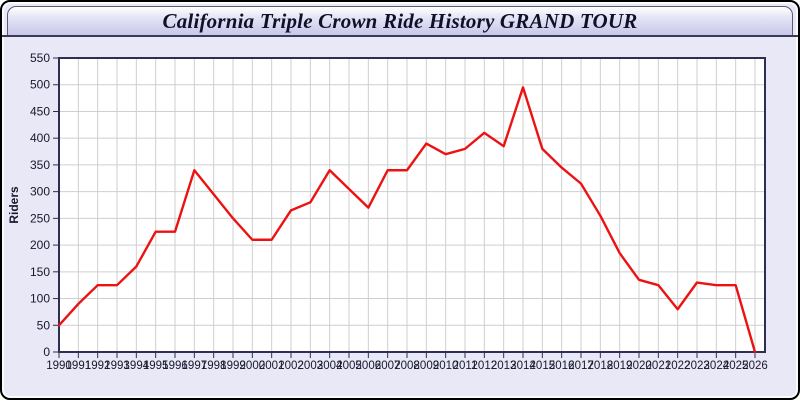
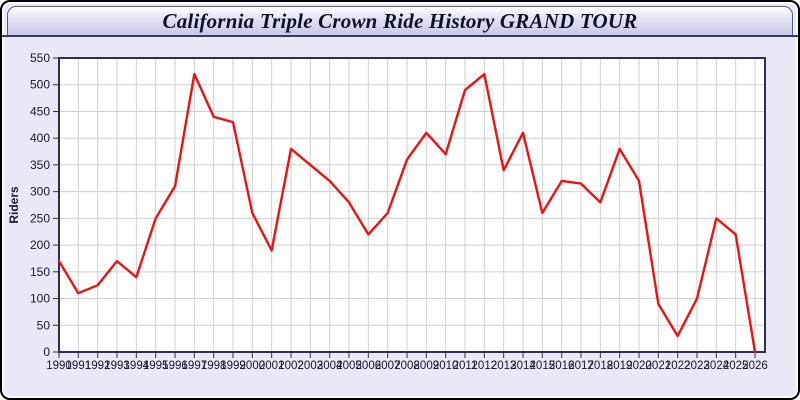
1990: 50 -> 170
1991: 90 -> 110
1993: 120 -> 170
1994: 160 -> 140
1995: 220 -> 250
1996: 220 -> 310
1997: 340 -> 520
1998: 300 -> 440
1999: 250 -> 430
2000: 210 -> 260
2001: 210 -> 190
2002: 260 -> 380
2003: 280 -> 350
2004: 340 -> 320
2005: 300 -> 280
2006: 270 -> 220
2007: 340 -> 260
2008: 340 -> 360
2009: 390 -> 410
2011: 380 -> 490
2012: 410 -> 520
2013: 380 -> 340
2014: 500 -> 410
2015: 380 -> 260
2016: 340 -> 320
2018: 260 -> 280
2019: 180 -> 380
2020: 140 -> 320
2021: 120 -> 90
2022: 80 -> 30
2023: 130 -> 100
2024: 120 -> 250
2025: 120 -> 220
